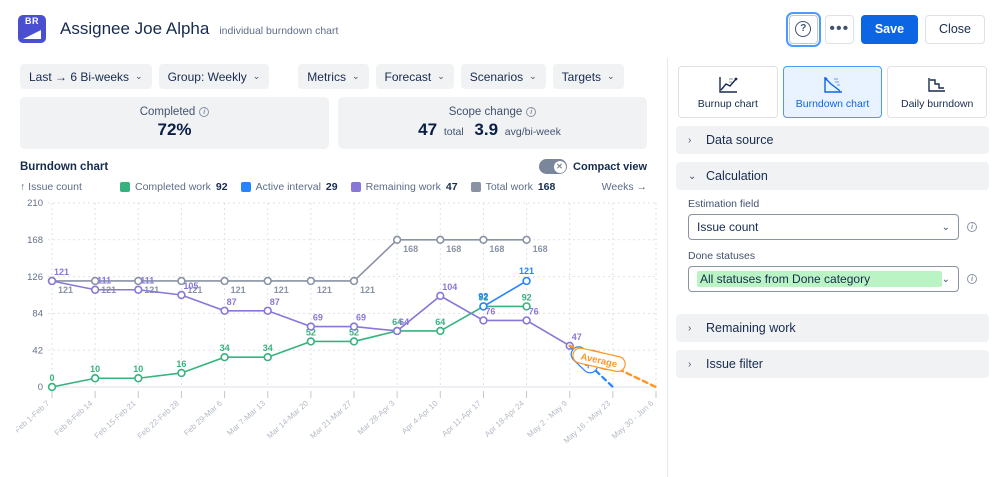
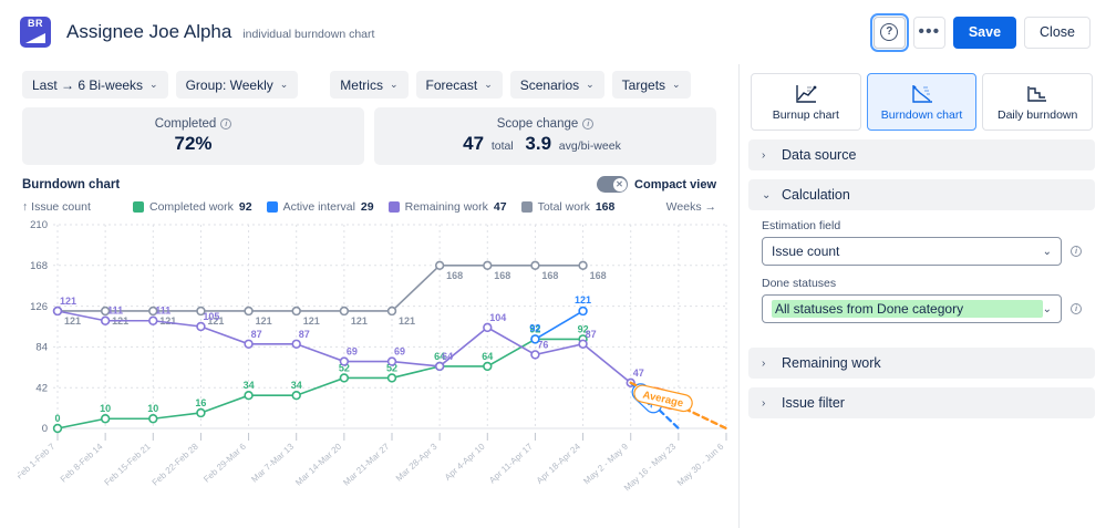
Remaining work/Apr 18-Apr 24: 76 -> 87
